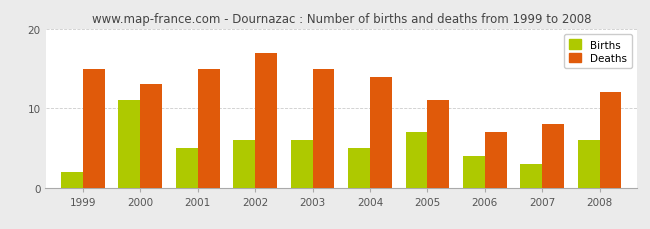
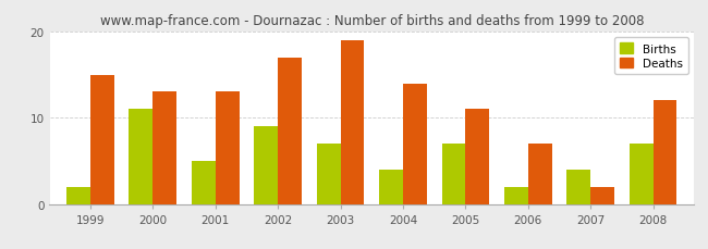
Deaths/2001: 15 -> 13
Births/2002: 6 -> 9
Births/2003: 6 -> 7
Deaths/2003: 15 -> 19
Births/2004: 5 -> 4
Births/2006: 4 -> 2
Births/2007: 3 -> 4
Deaths/2007: 8 -> 2
Births/2008: 6 -> 7
